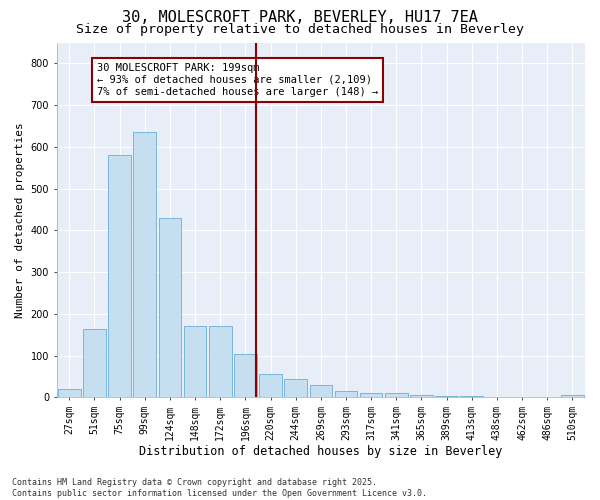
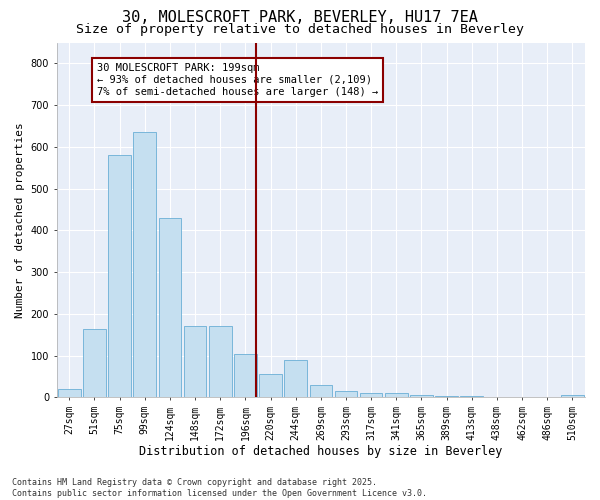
244sqm: 45 -> 90
